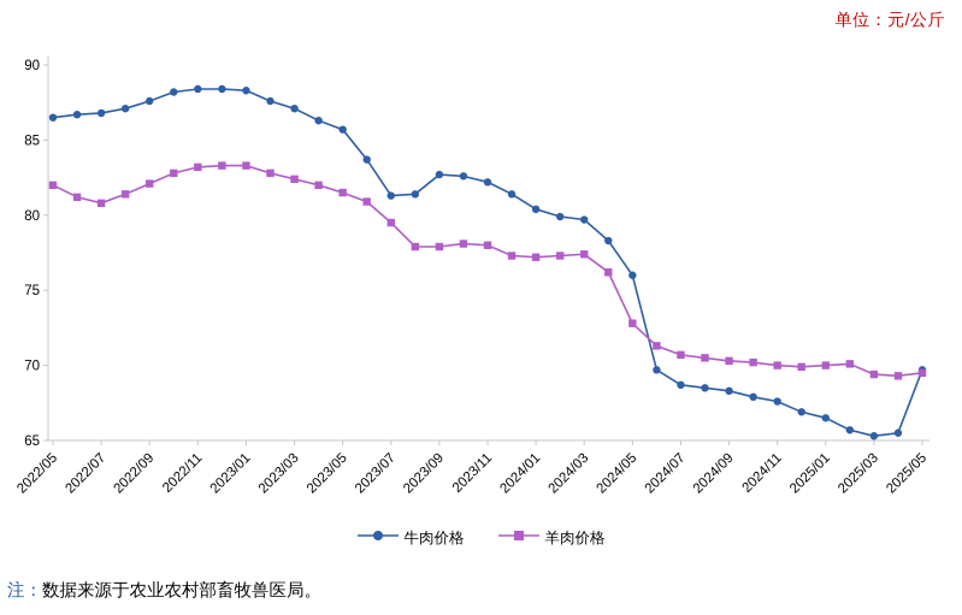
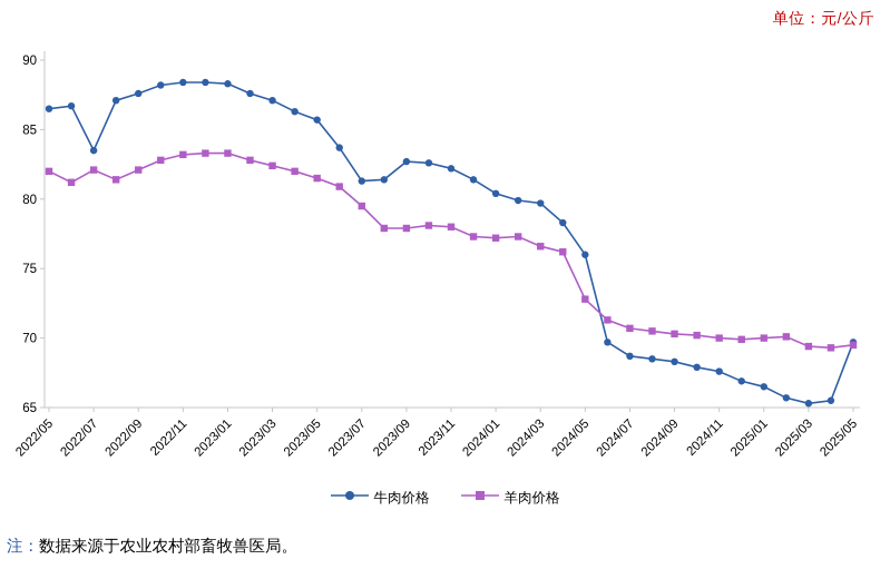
牛肉价格/2022/07: 86.8 -> 83.5
羊肉价格/2022/07: 80.8 -> 82.1
羊肉价格/2024/03: 77.4 -> 76.6
